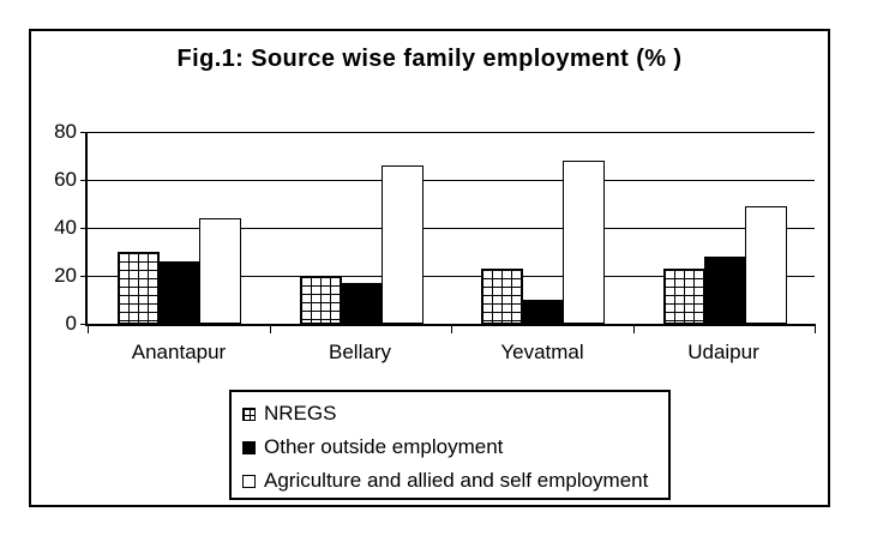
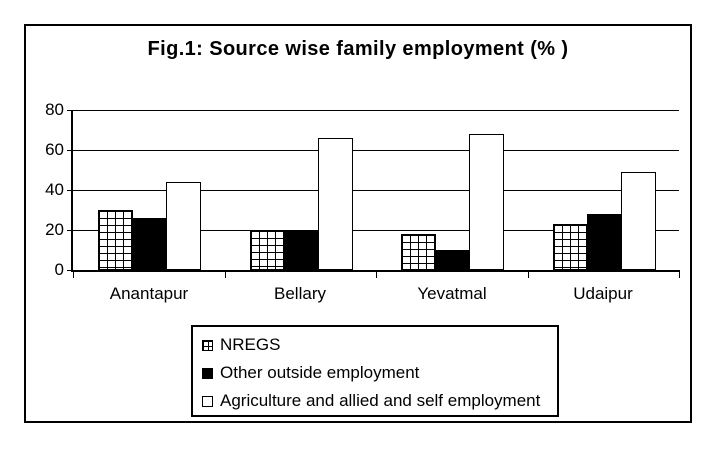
Other outside employment/Bellary: 17 -> 20
NREGS/Yevatmal: 23 -> 18
